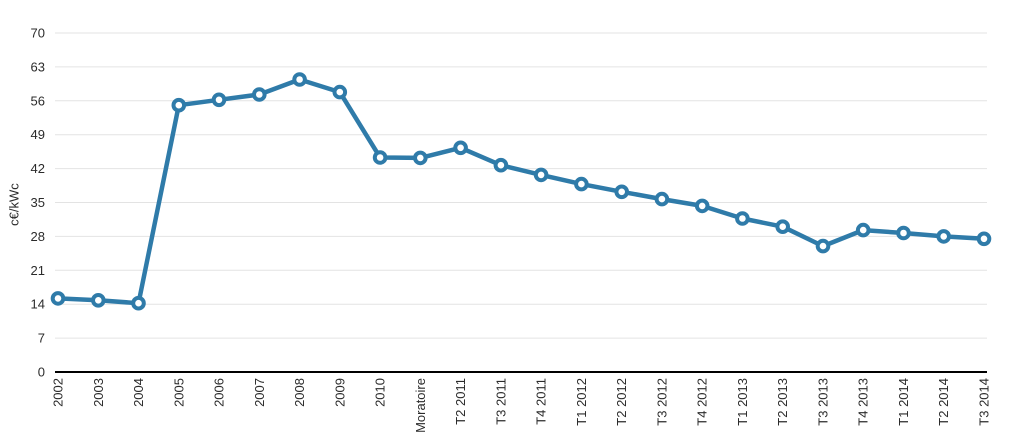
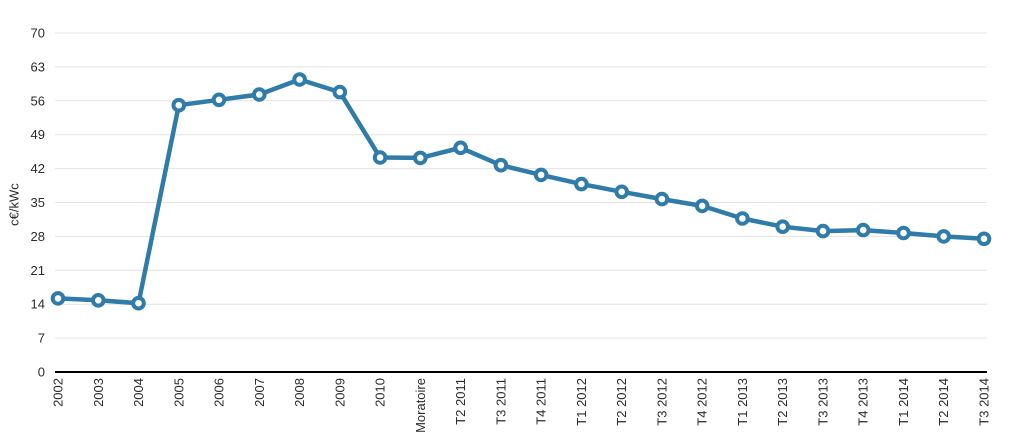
T3 2013: 26 -> 29
